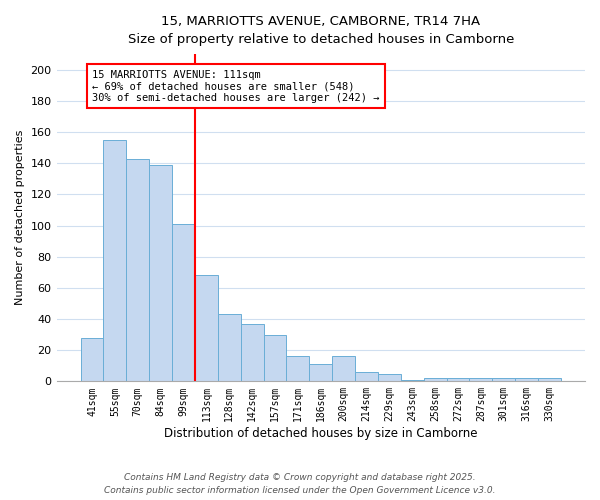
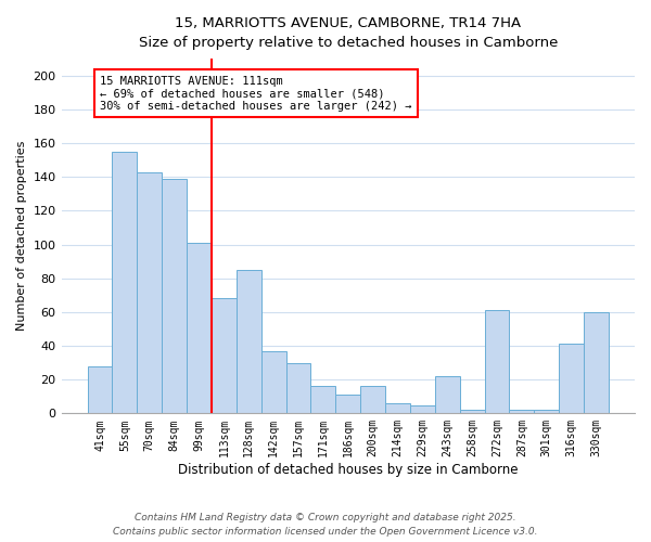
128sqm: 43 -> 85
243sqm: 1 -> 22
272sqm: 2 -> 61
316sqm: 2 -> 41
330sqm: 2 -> 60
